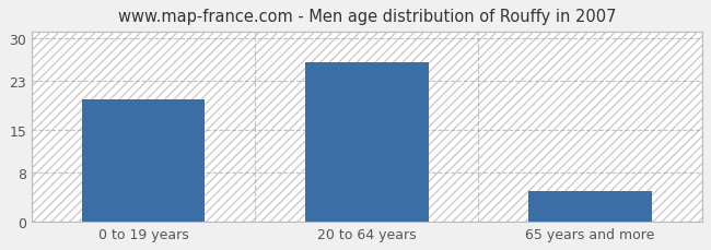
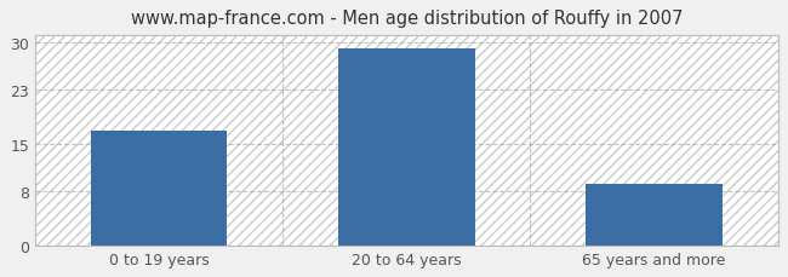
0 to 19 years: 20 -> 17
20 to 64 years: 26 -> 29
65 years and more: 5 -> 9
